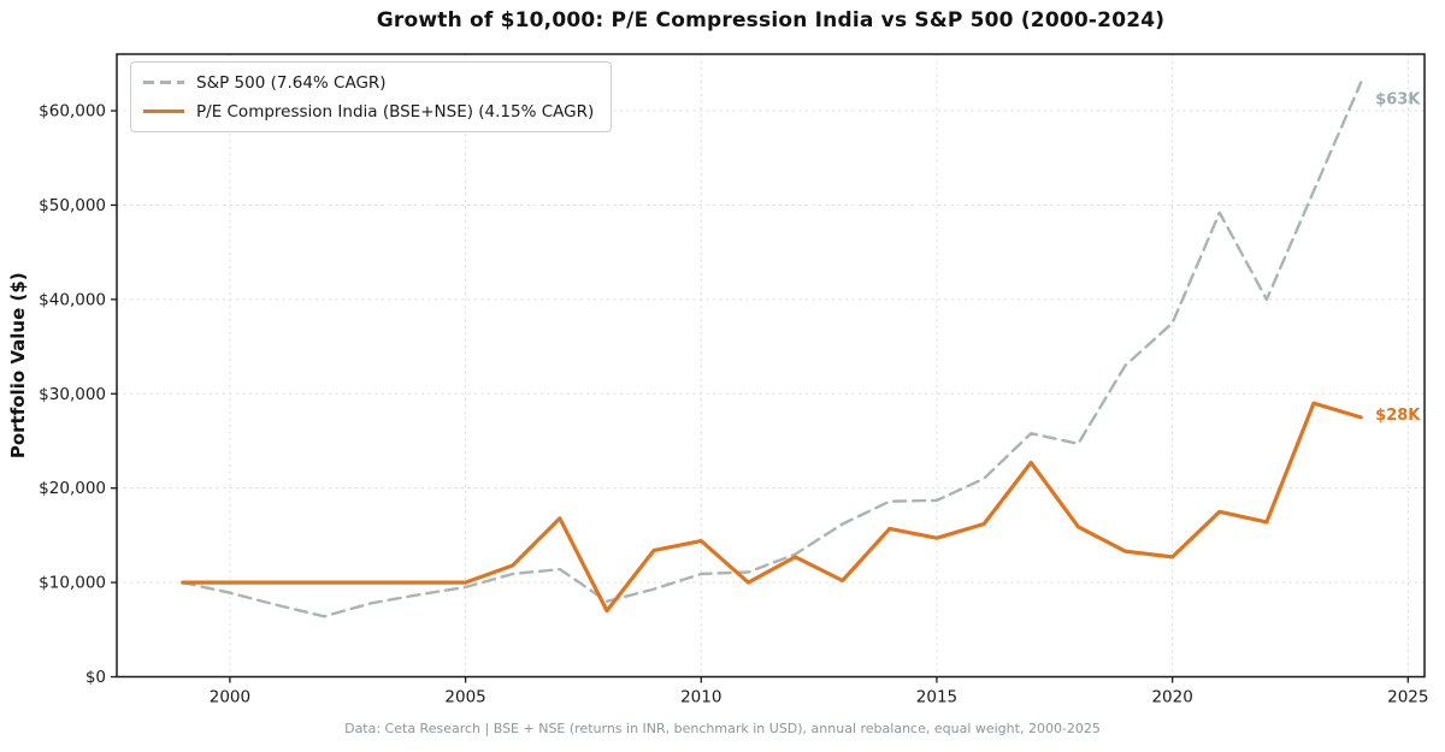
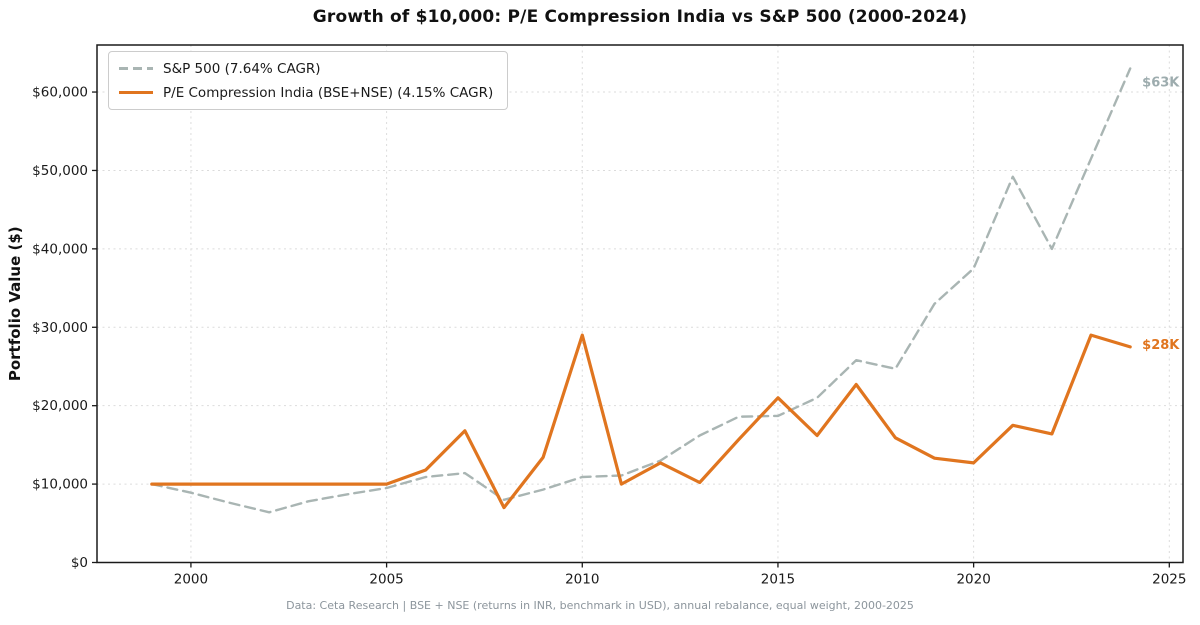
P/E Compression India (BSE+NSE) (4.15% CAGR)/2010: $14000 -> $29000
P/E Compression India (BSE+NSE) (4.15% CAGR)/2015: $15000 -> $21000
